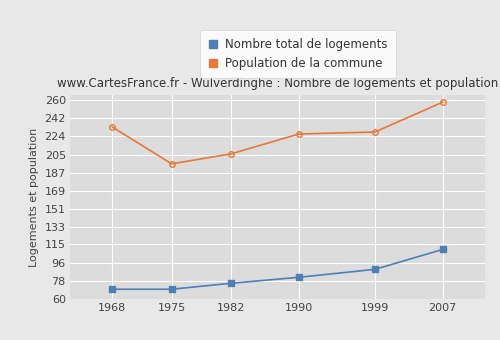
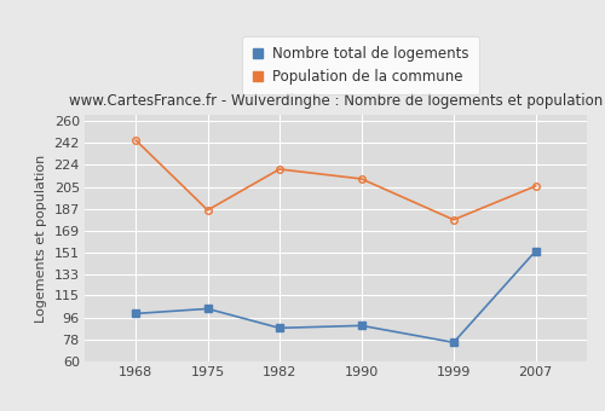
Nombre total de logements/1968: 70 -> 100
Population de la commune/1968: 233 -> 244
Nombre total de logements/1975: 70 -> 104
Population de la commune/1975: 196 -> 186
Nombre total de logements/1982: 76 -> 88
Population de la commune/1982: 206 -> 220
Nombre total de logements/1990: 82 -> 90
Population de la commune/1990: 226 -> 212
Nombre total de logements/1999: 90 -> 76
Population de la commune/1999: 228 -> 178
Nombre total de logements/2007: 110 -> 152
Population de la commune/2007: 258 -> 206
